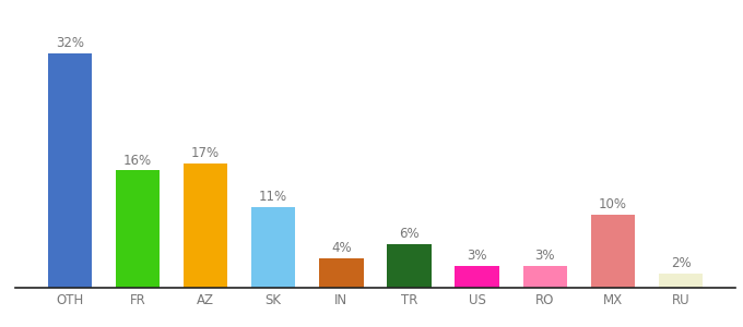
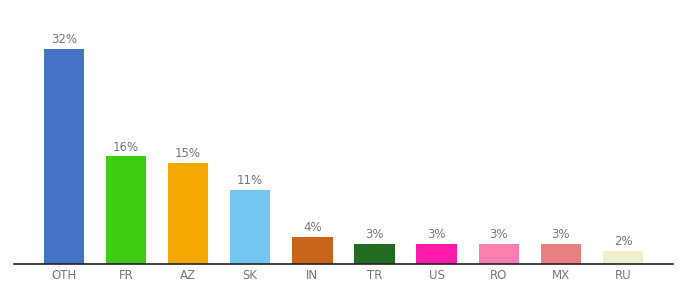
AZ: 17% -> 15%
TR: 6% -> 3%
MX: 10% -> 3%
